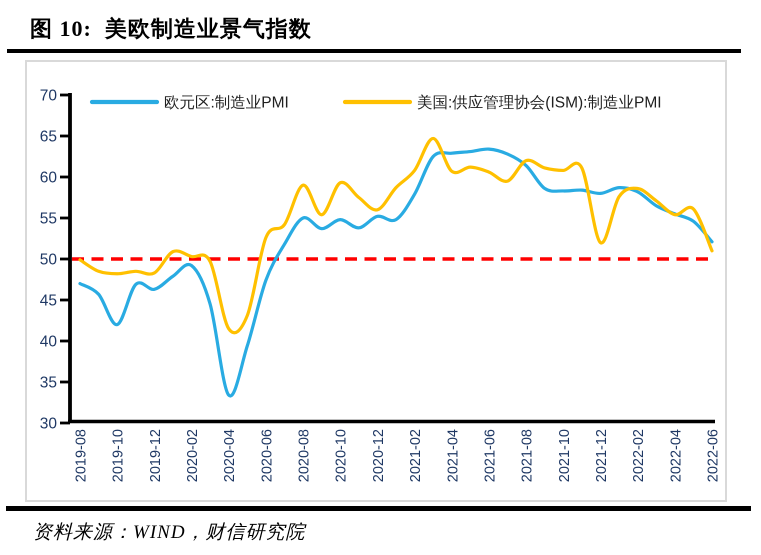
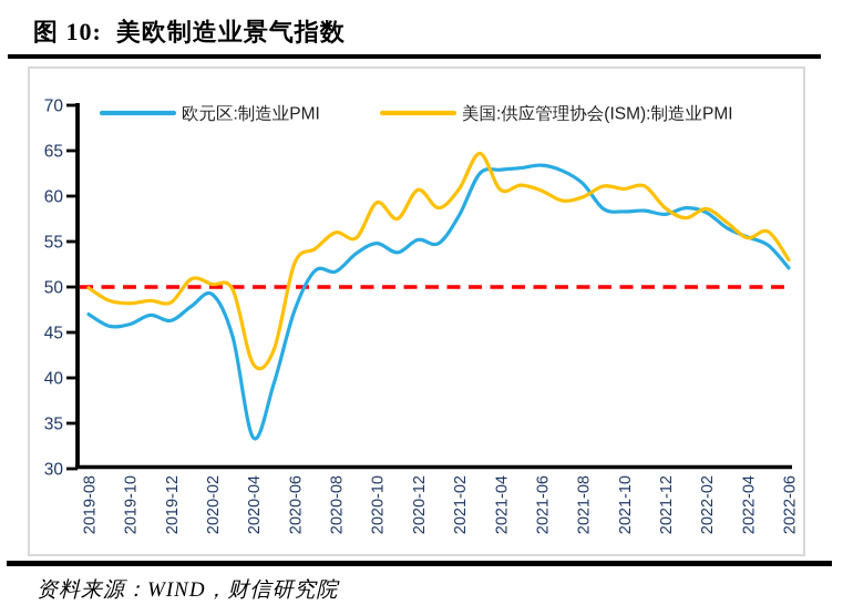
欧元区:制造业PMI/2019-10: 42 -> 46
欧元区:制造业PMI/2020-08: 55 -> 52
美国:供应管理协会(ISM):制造业PMI/2020-08: 59 -> 56
美国:供应管理协会(ISM):制造业PMI/2020-12: 56 -> 61
美国:供应管理协会(ISM):制造业PMI/2021-08: 62 -> 60
美国:供应管理协会(ISM):制造业PMI/2021-12: 52 -> 59
美国:供应管理协会(ISM):制造业PMI/2022-06: 51 -> 53
